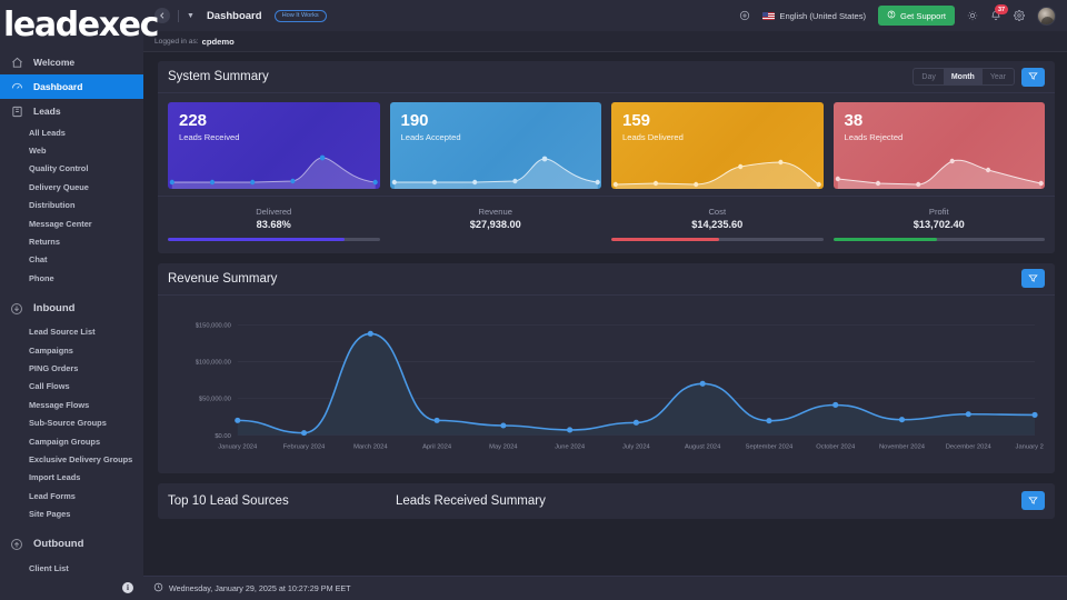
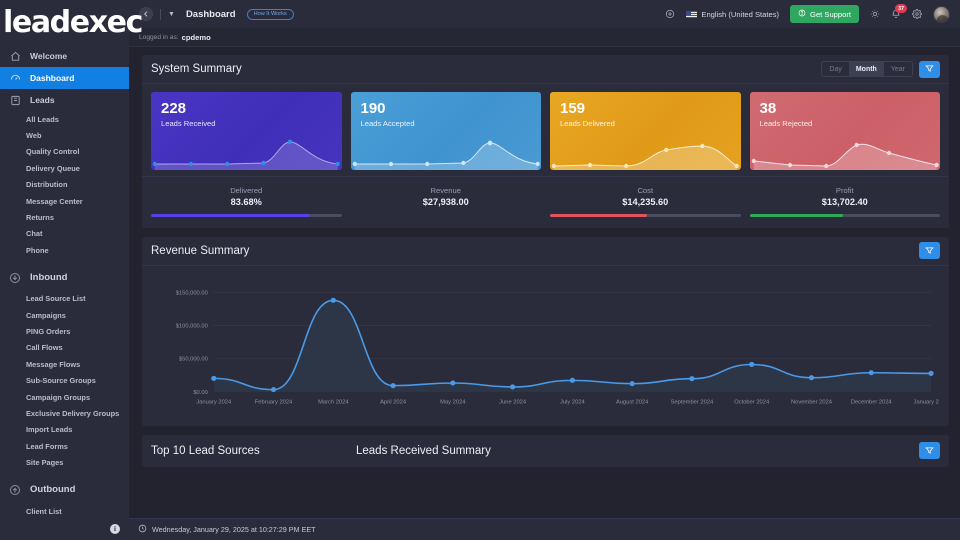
April 2024: $20000 -> $10000
August 2024: $70000 -> $10000
